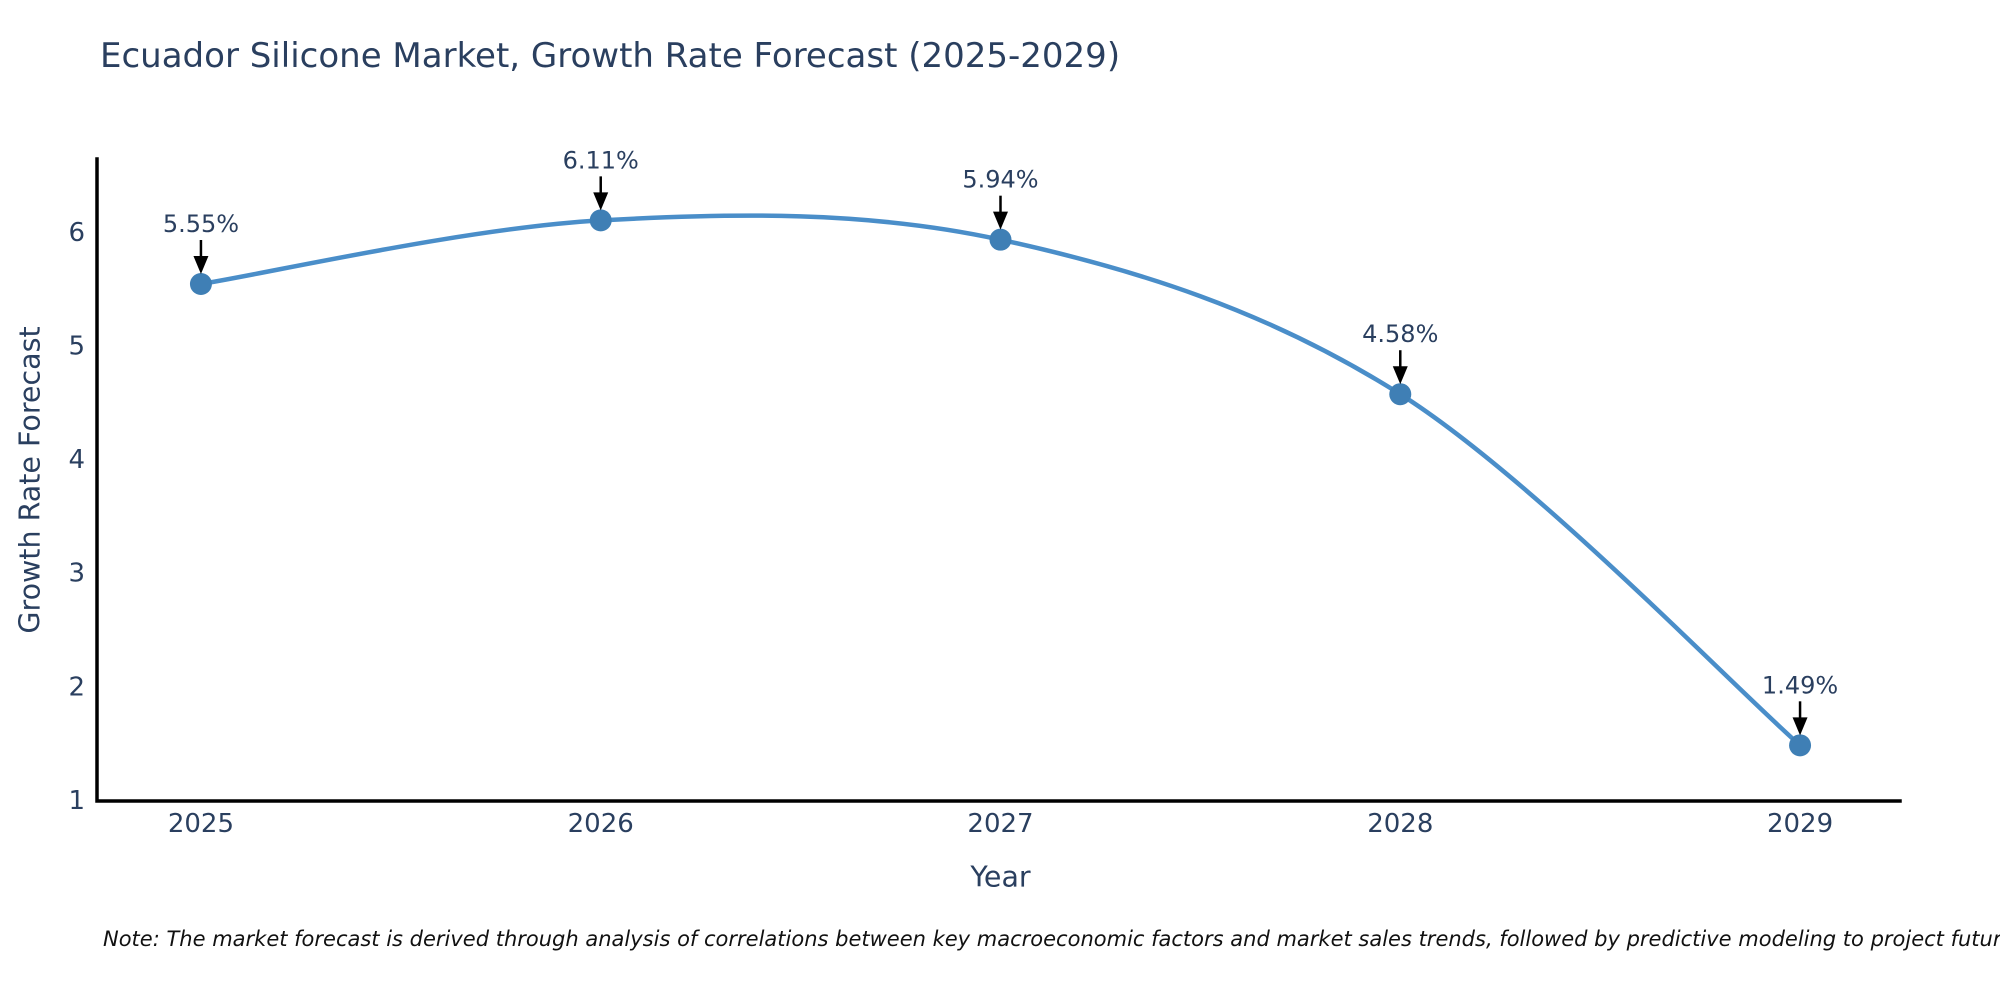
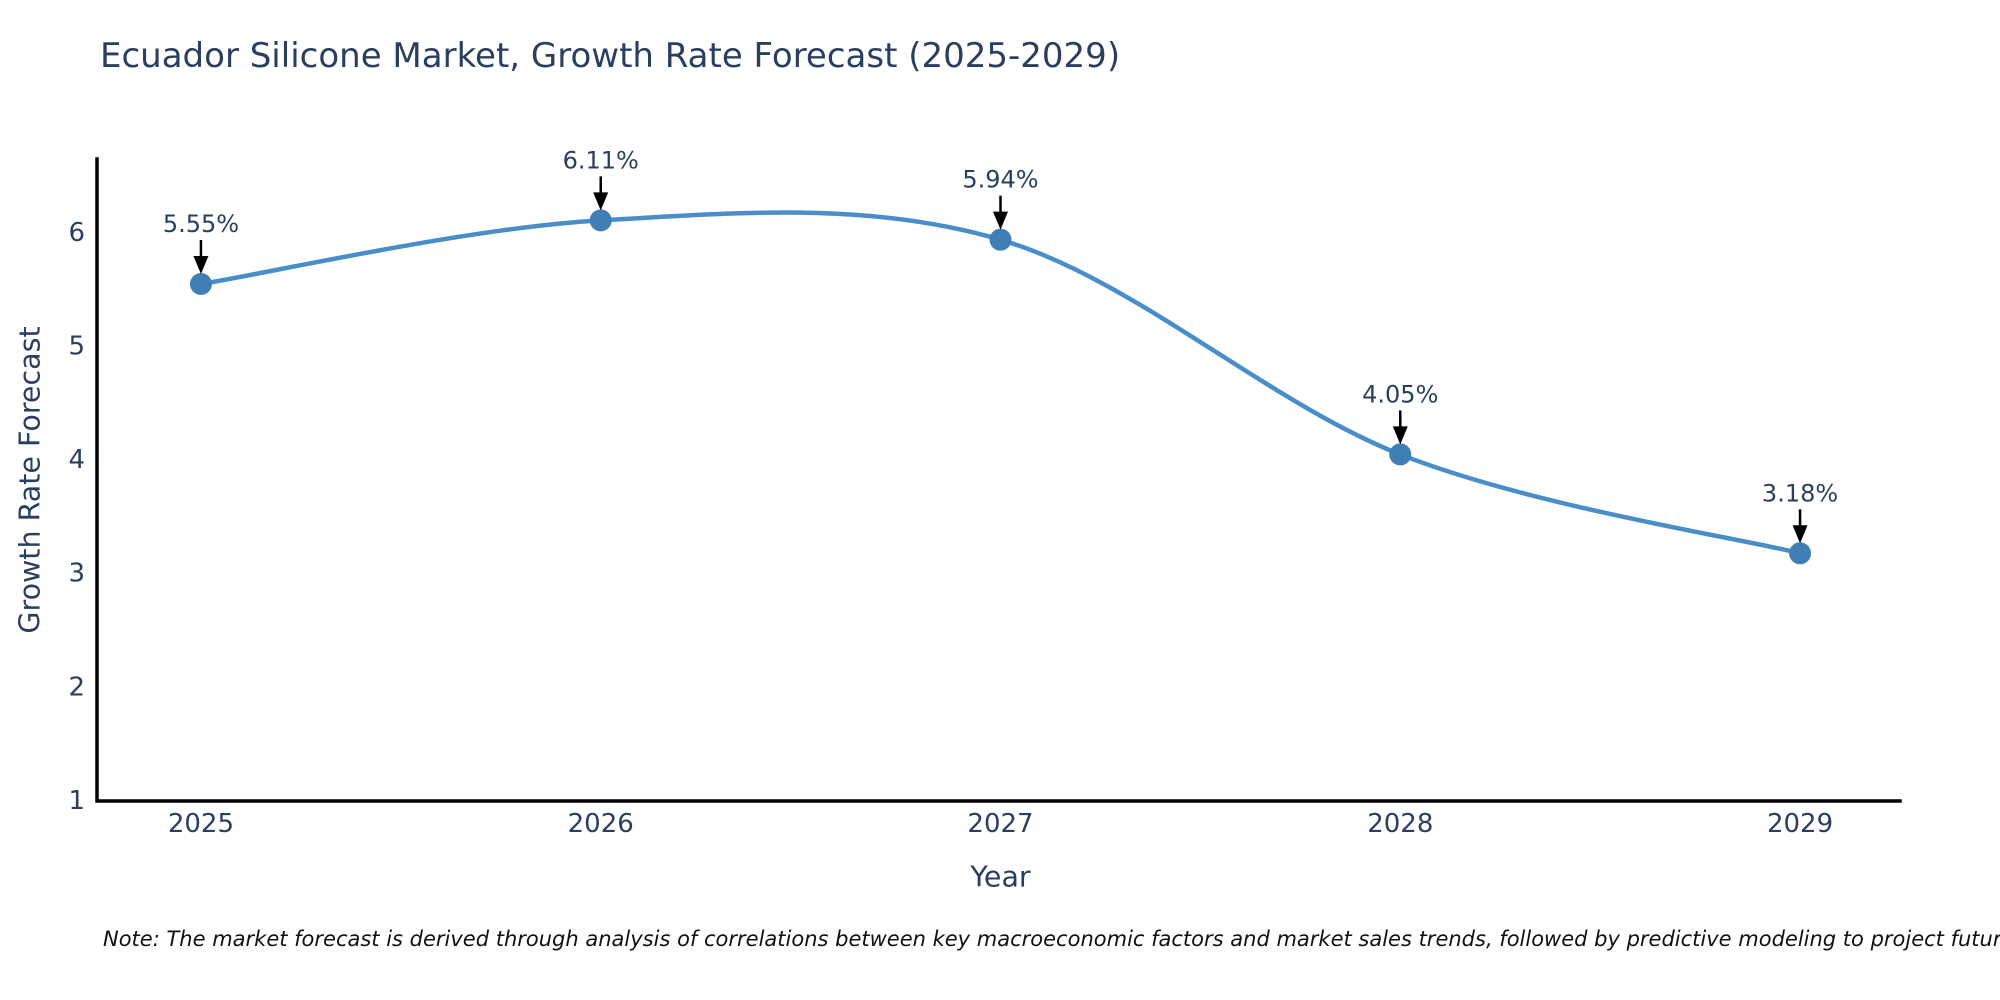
2028: 4.58% -> 4.05%
2029: 1.49% -> 3.18%
